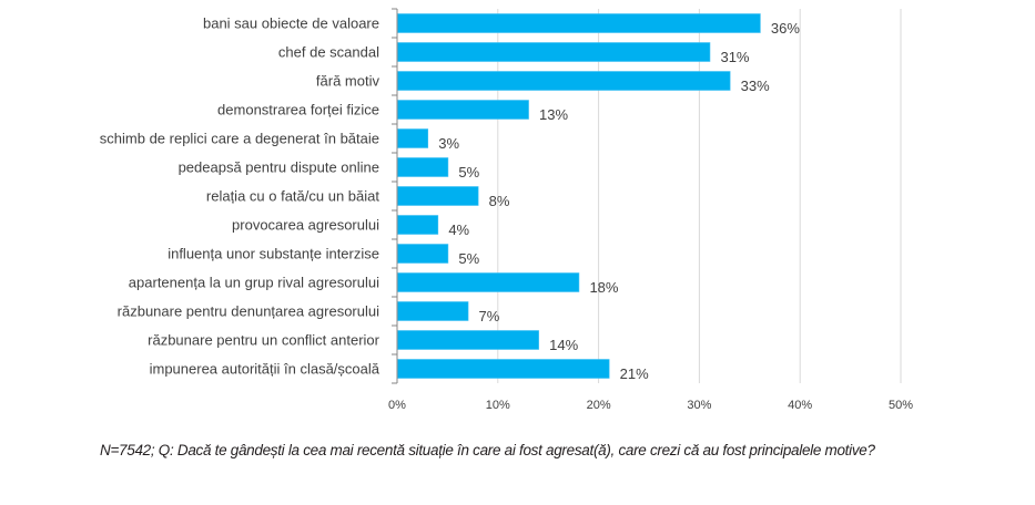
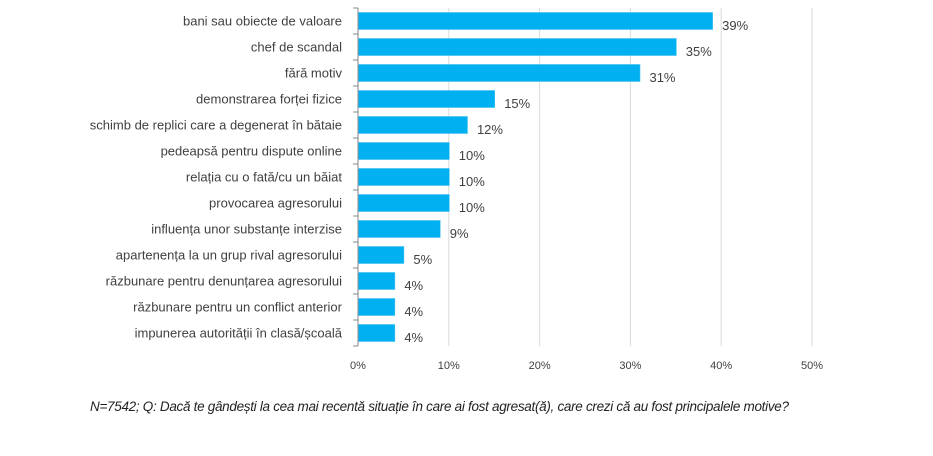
bani sau obiecte de valoare: 36% -> 39%
chef de scandal: 31% -> 35%
fără motiv: 33% -> 31%
demonstrarea forței fizice: 13% -> 15%
schimb de replici care a degenerat în bătaie: 3% -> 12%
pedeapsă pentru dispute online: 5% -> 10%
relația cu o fată/cu un băiat: 8% -> 10%
provocarea agresorului: 4% -> 10%
influența unor substanțe interzise: 5% -> 9%
apartenența la un grup rival agresorului: 18% -> 5%
răzbunare pentru denunțarea agresorului: 7% -> 4%
răzbunare pentru un conflict anterior: 14% -> 4%
impunerea autorității în clasă/școală: 21% -> 4%
